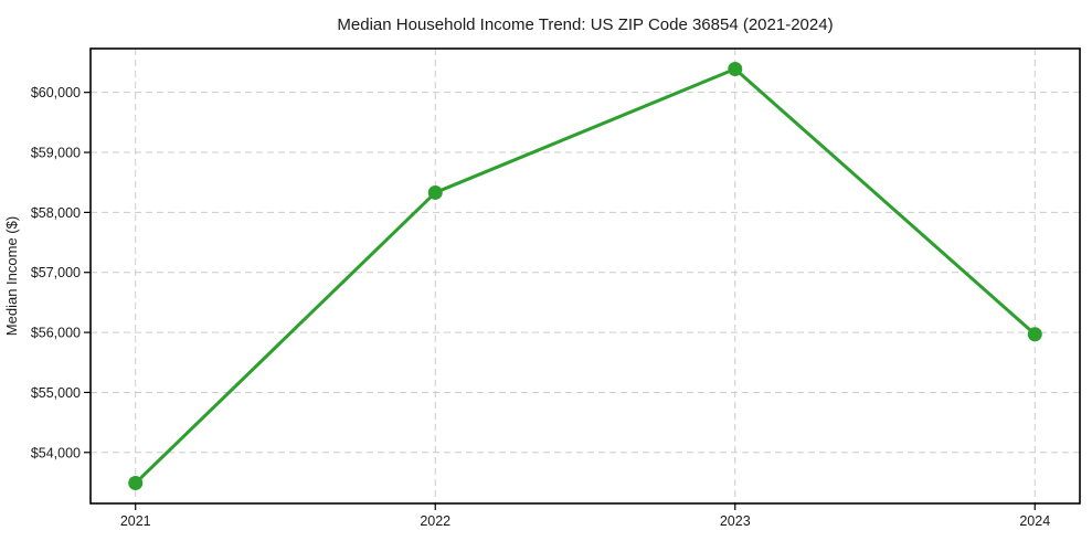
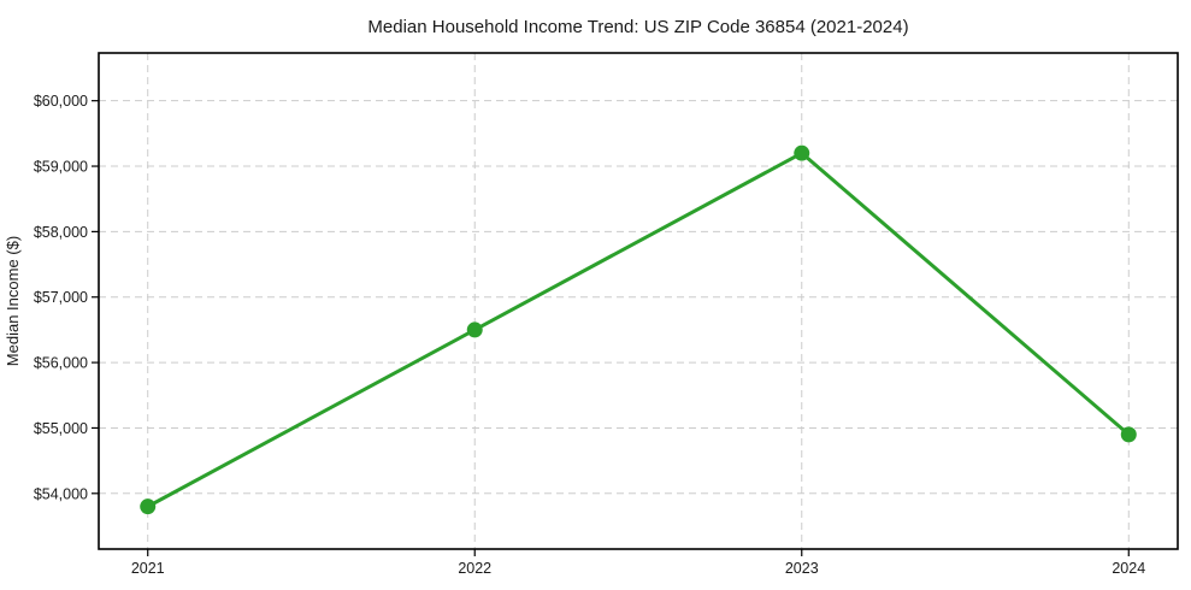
2021: $53500 -> $53800
2022: $58300 -> $56500
2023: $60400 -> $59200
2024: $56000 -> $54900
